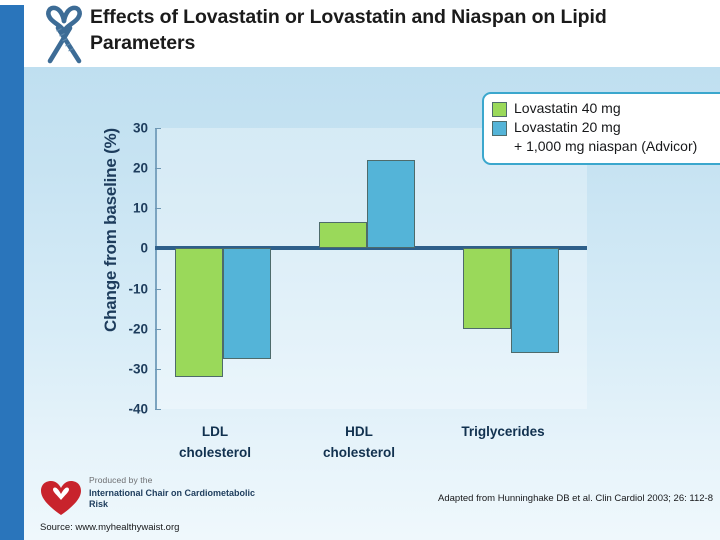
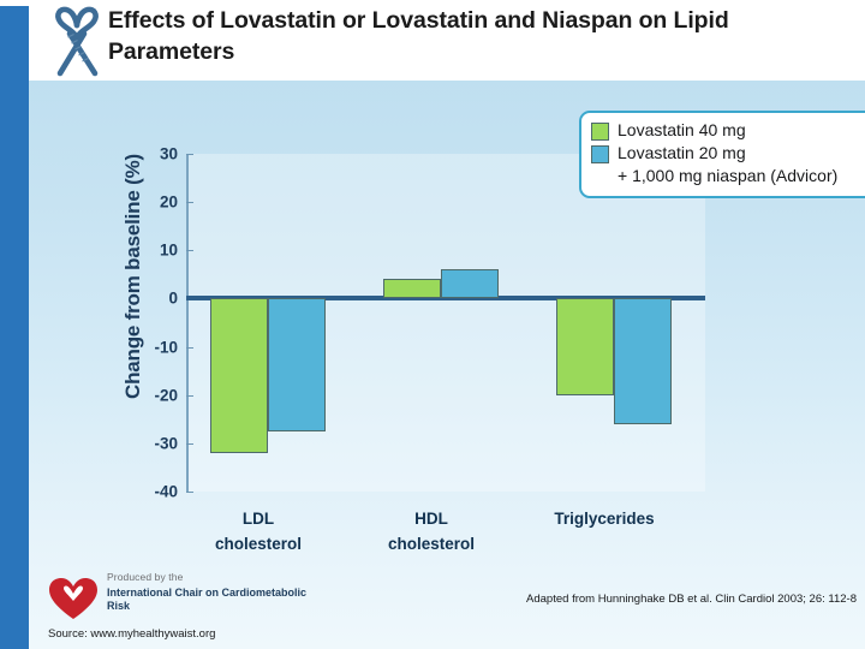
Lovastatin 40 mg/HDL cholesterol: 6 -> 4
Lovastatin 20 mg + 1,000 mg niaspan (Advicor)/HDL cholesterol: 22 -> 6
